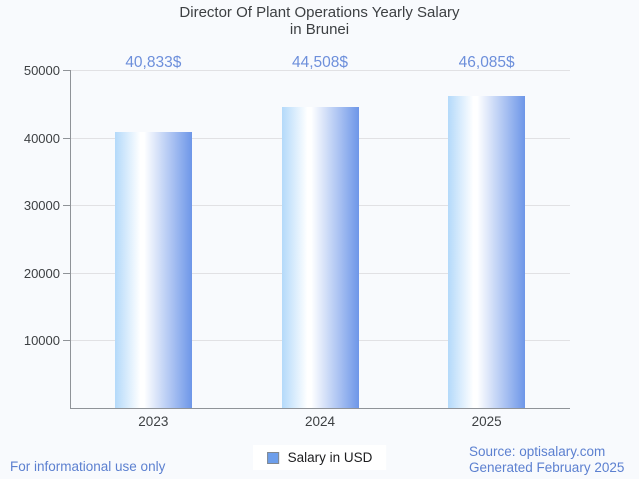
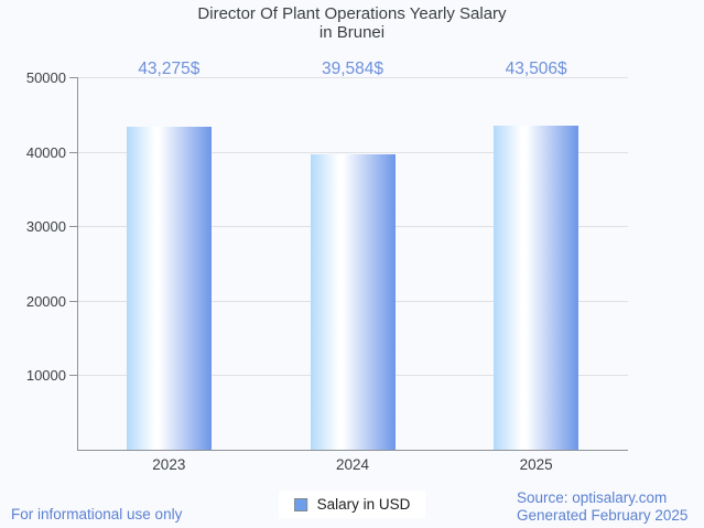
2023: 40,833 -> 43,275
2024: 44,508 -> 39,584
2025: 46,085 -> 43,506
